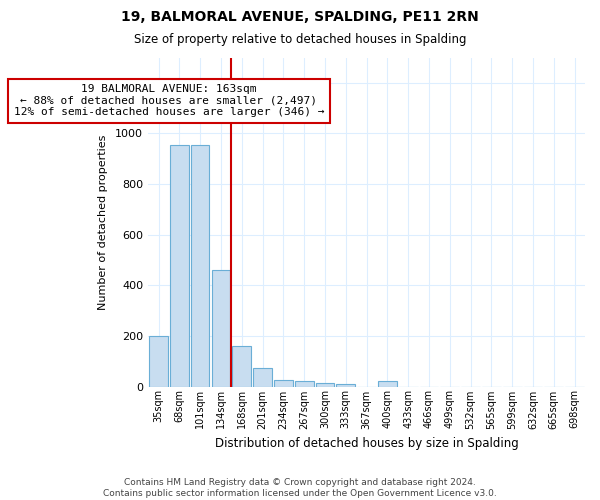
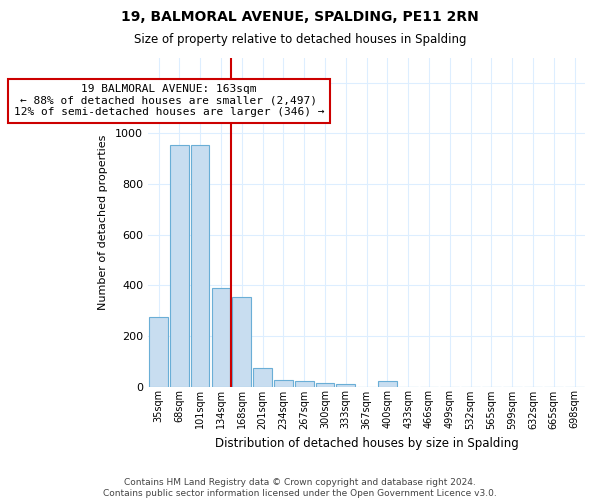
35sqm: 200 -> 275
134sqm: 460 -> 390
168sqm: 160 -> 355
